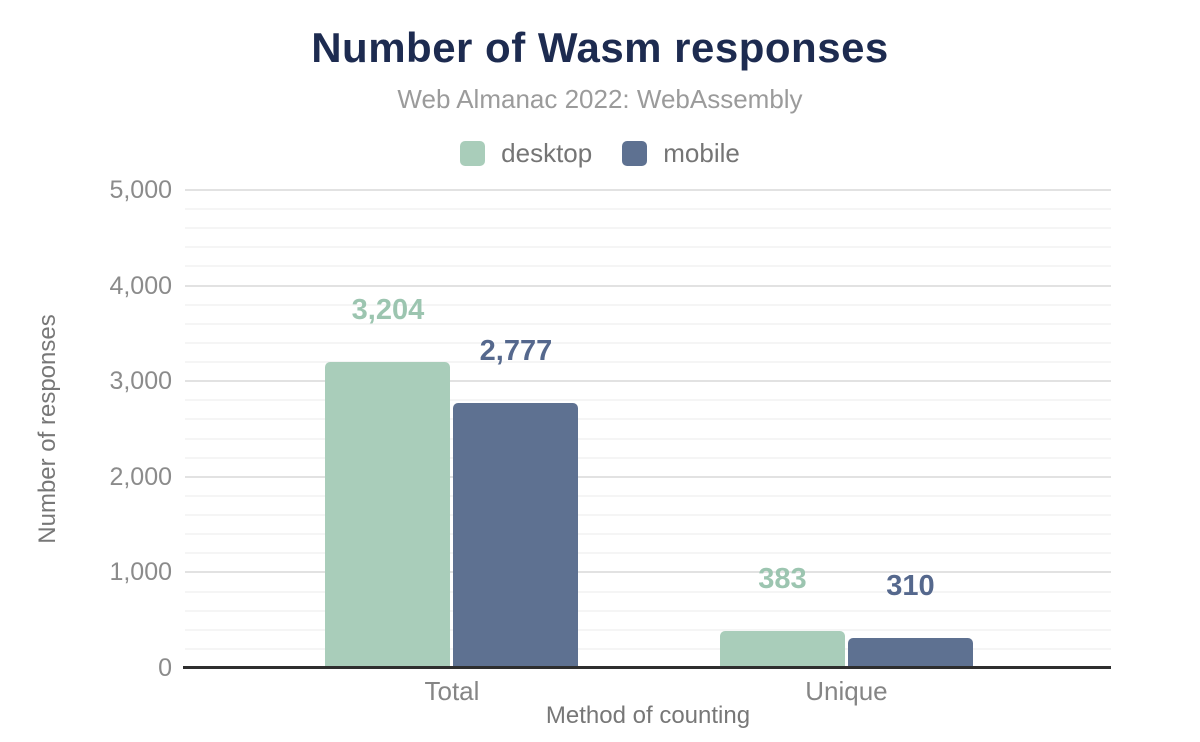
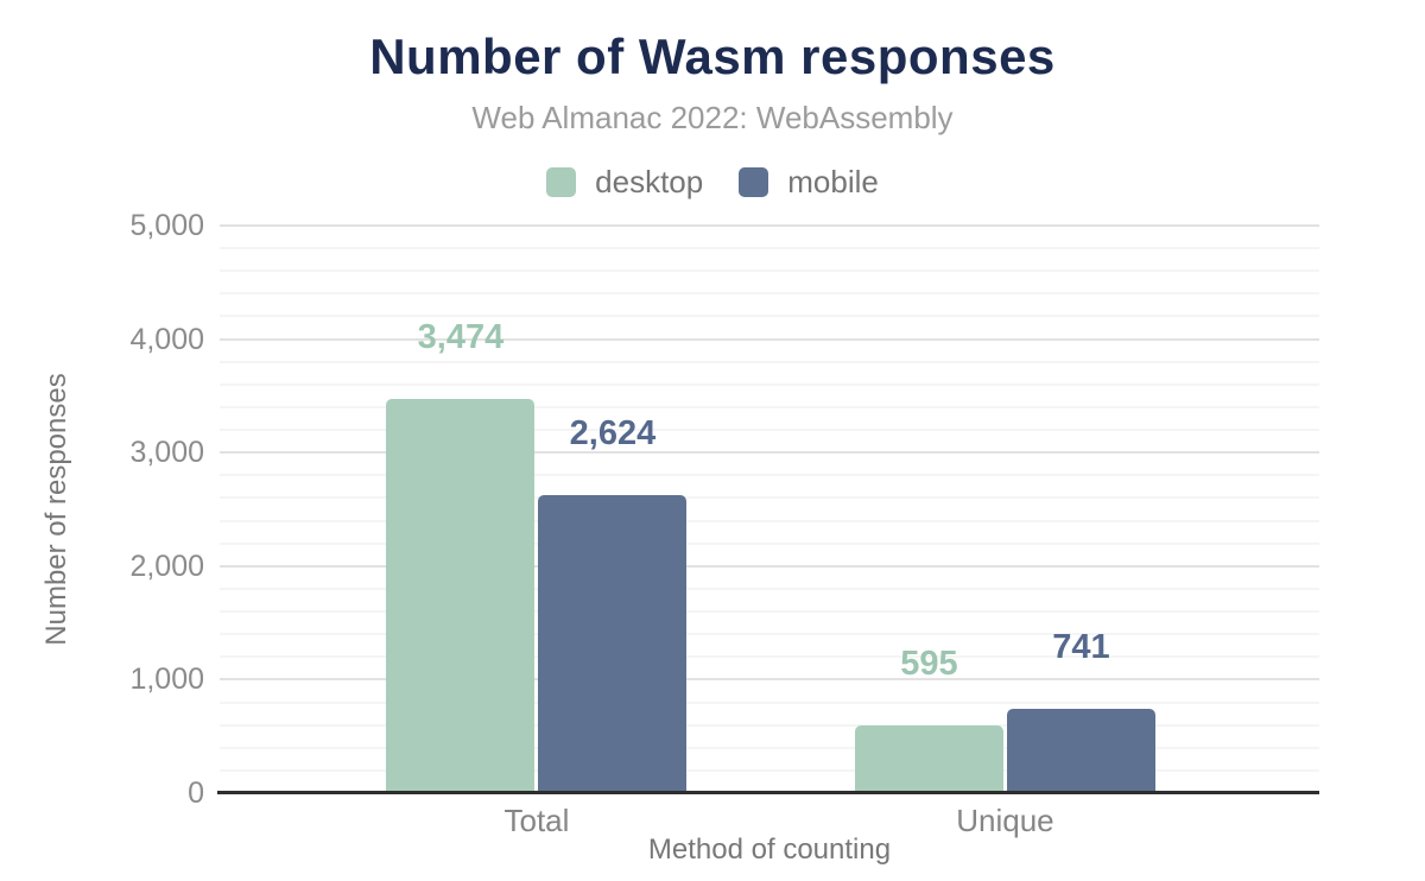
desktop/Total: 3,204 -> 3,474
mobile/Total: 2,777 -> 2,624
desktop/Unique: 383 -> 595
mobile/Unique: 310 -> 741
